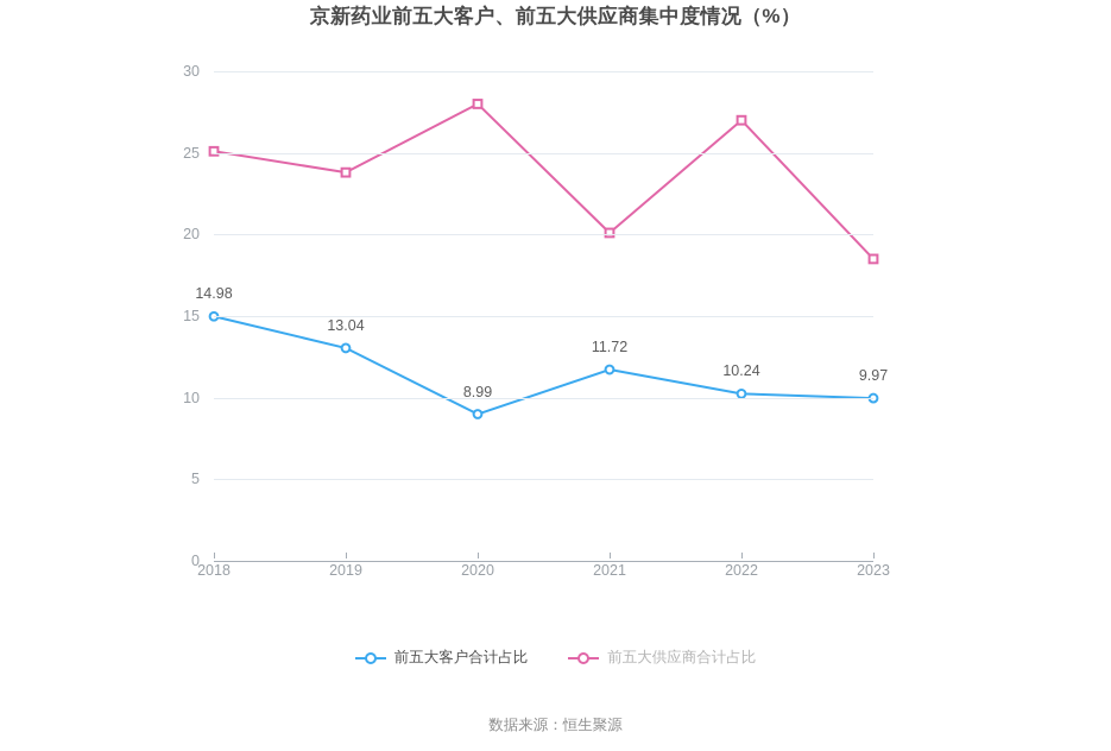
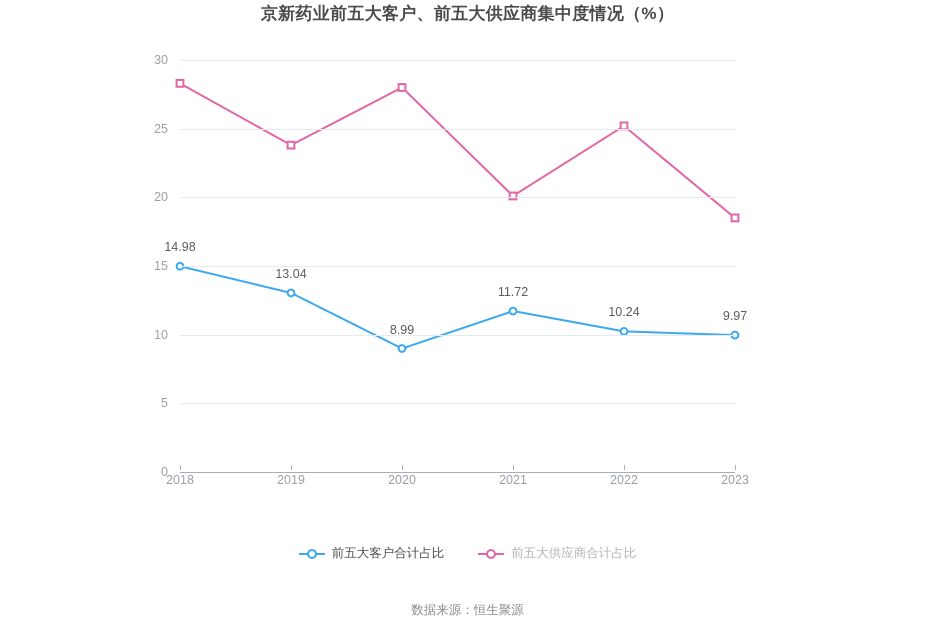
前五大供应商合计占比/2018: 25.1 -> 28.3
前五大供应商合计占比/2022: 27.0 -> 25.2
